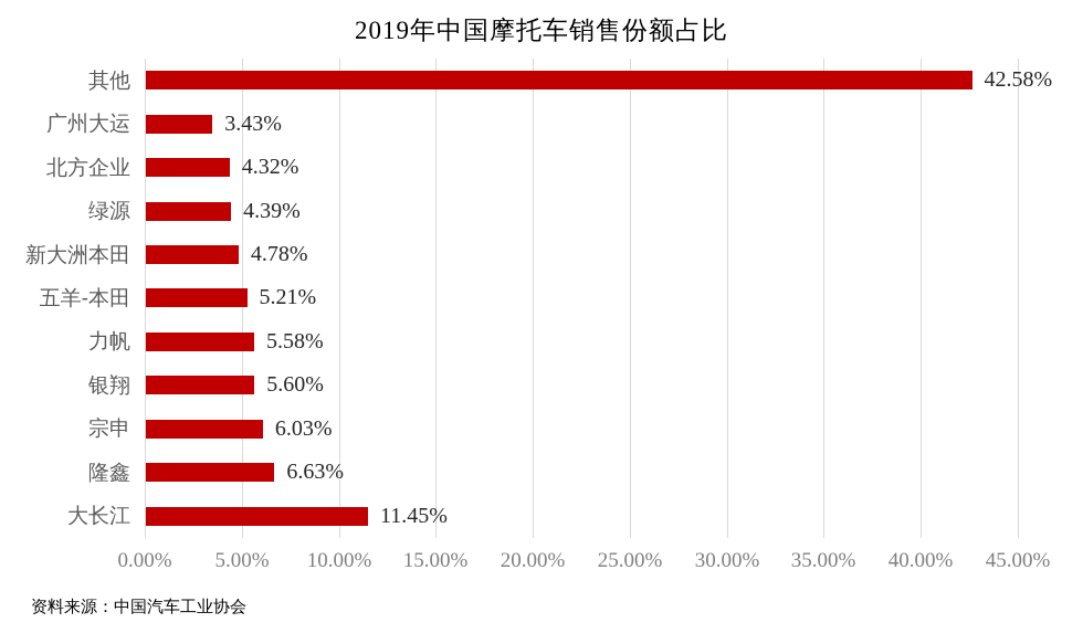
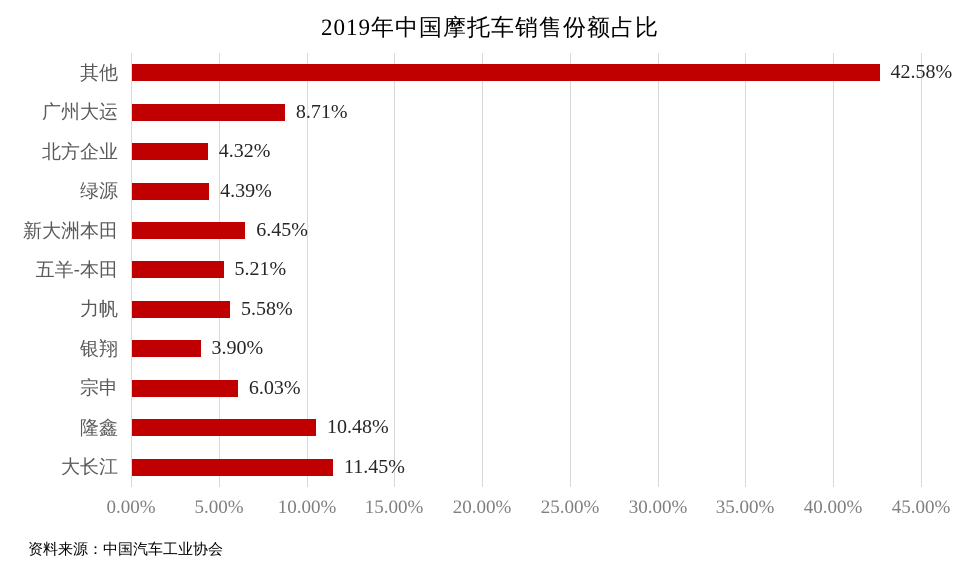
广州大运: 3.43% -> 8.71%
新大洲本田: 4.78% -> 6.45%
银翔: 5.60% -> 3.90%
隆鑫: 6.63% -> 10.48%
